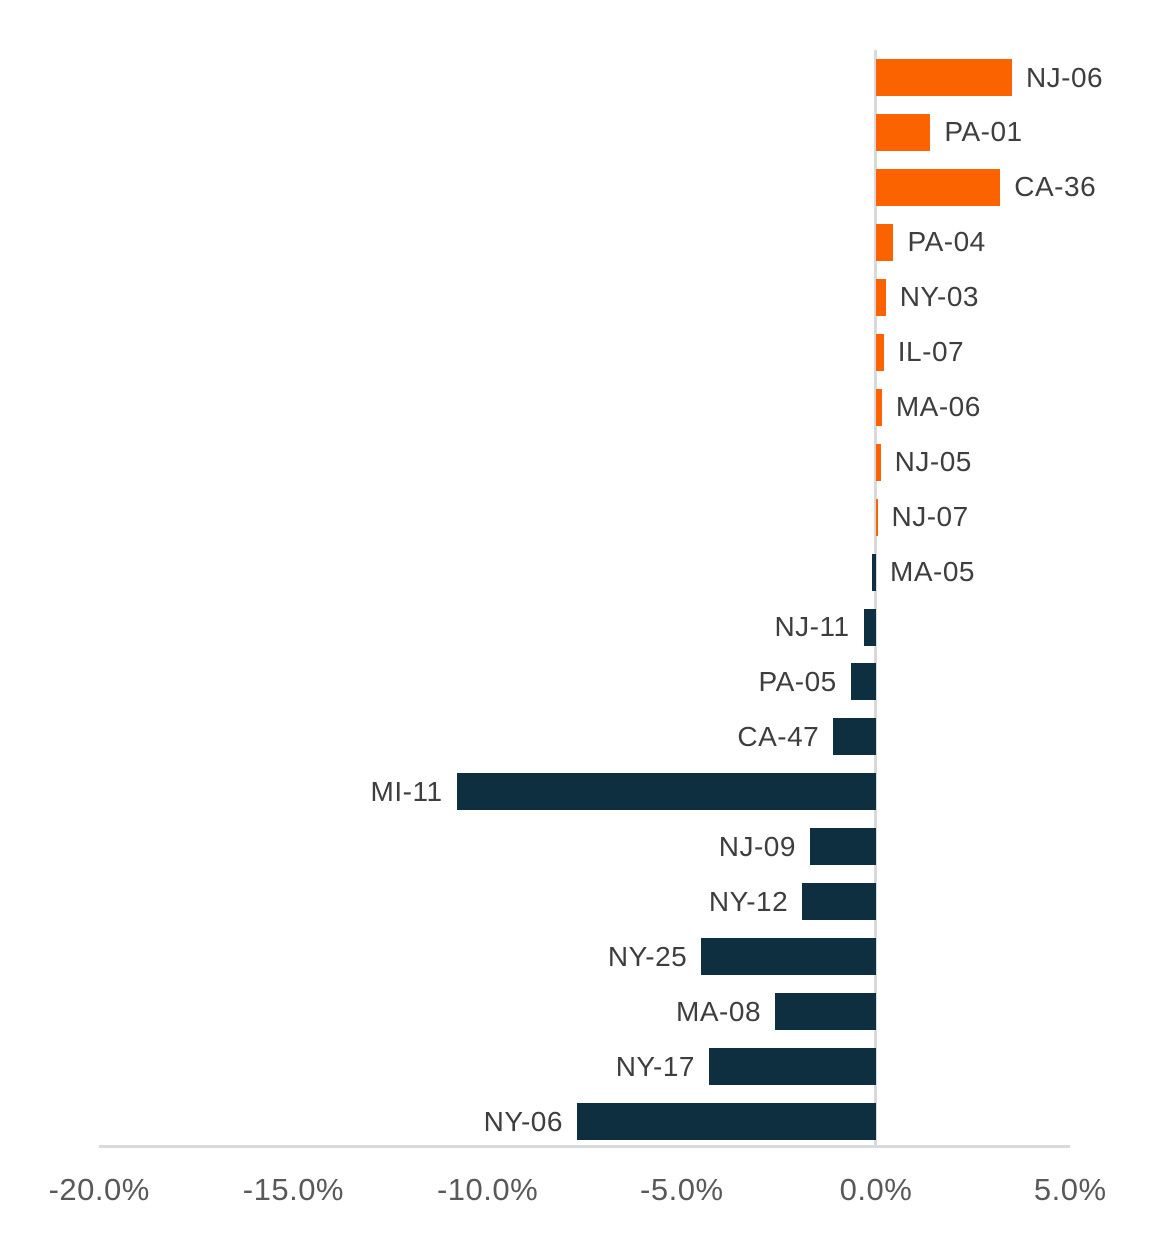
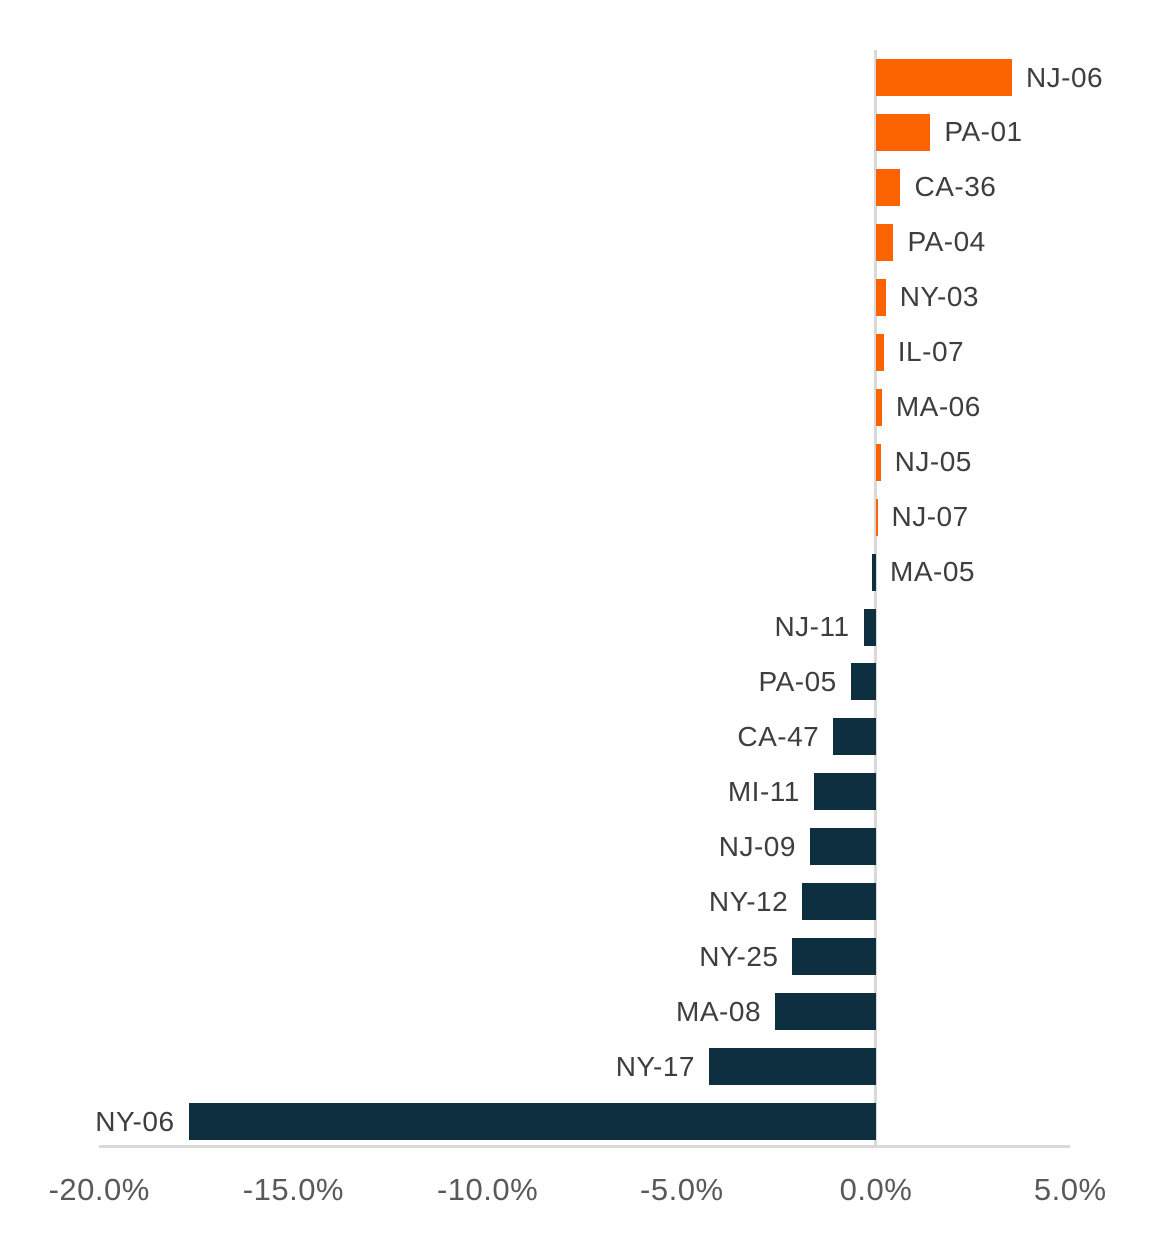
CA-36: 3.2% -> 0.6%
MI-11: -10.8% -> -1.6%
NY-25: -4.5% -> -2.1%
NY-06: -7.7% -> -17.7%
